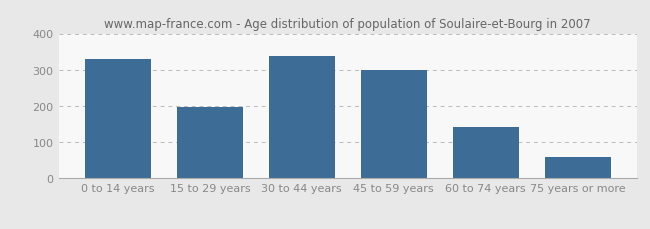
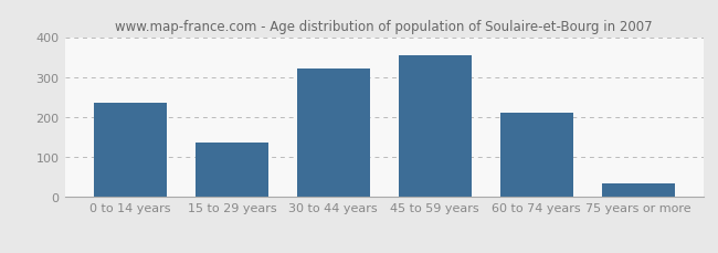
0 to 14 years: 330 -> 235
15 to 29 years: 196 -> 135
30 to 44 years: 338 -> 320
45 to 59 years: 300 -> 355
60 to 74 years: 141 -> 210
75 years or more: 60 -> 35
